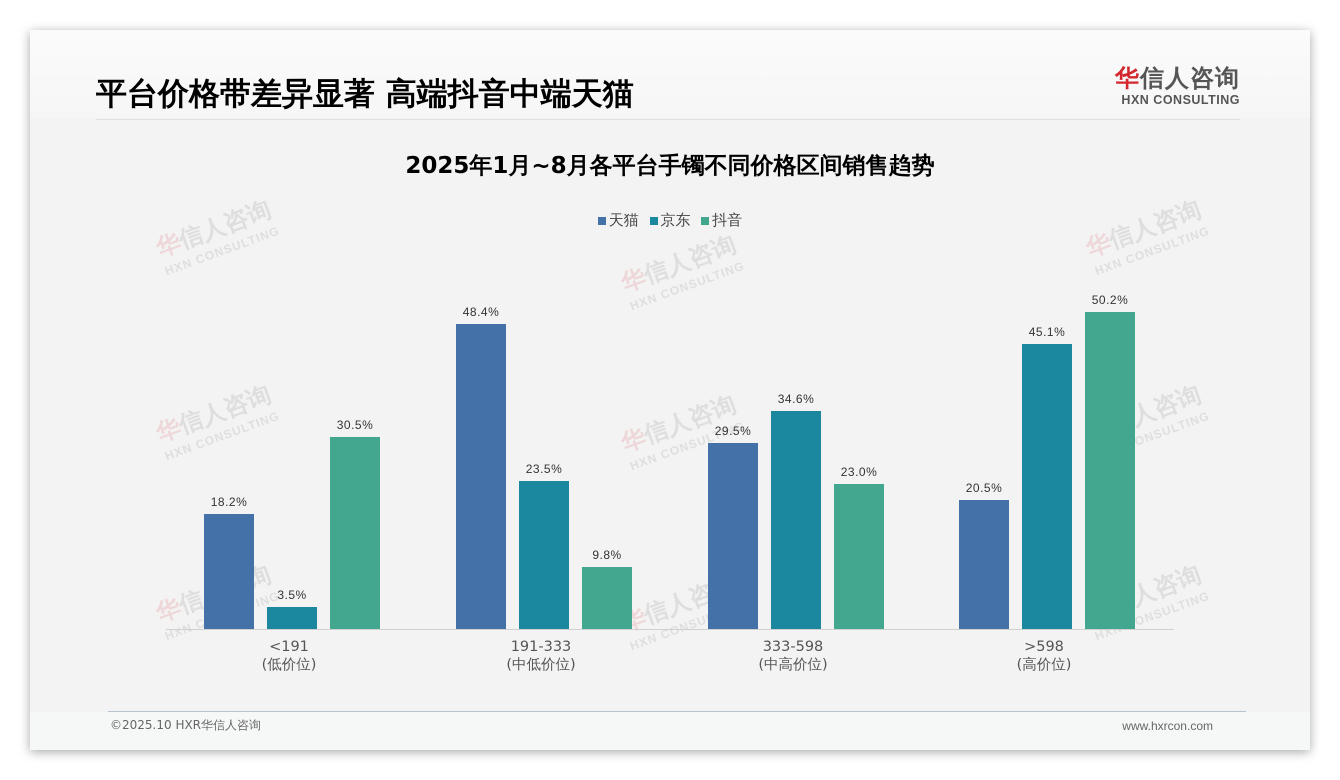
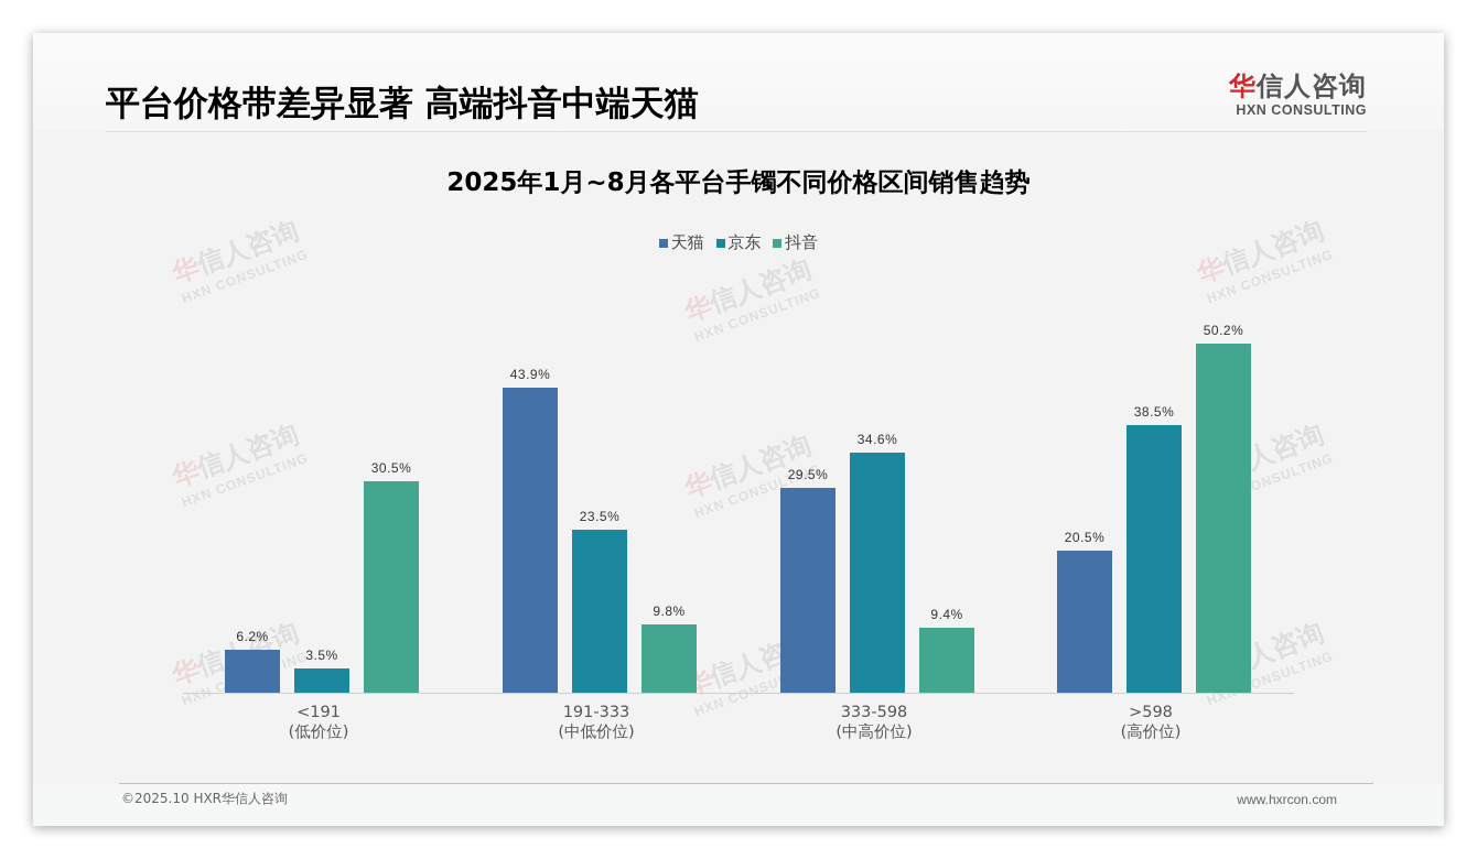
天猫/<191 (低价位): 18.2% -> 6.2%
天猫/191-333 (中低价位): 48.4% -> 43.9%
抖音/333-598 (中高价位): 23.0% -> 9.4%
京东/>598 (高价位): 45.1% -> 38.5%
